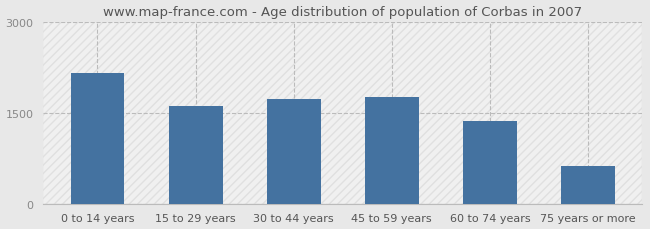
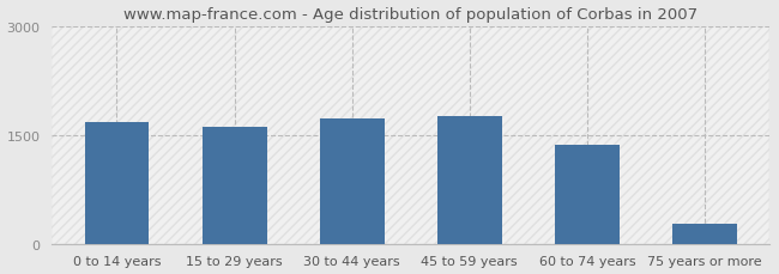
0 to 14 years: 2160 -> 1670
75 years or more: 620 -> 270
